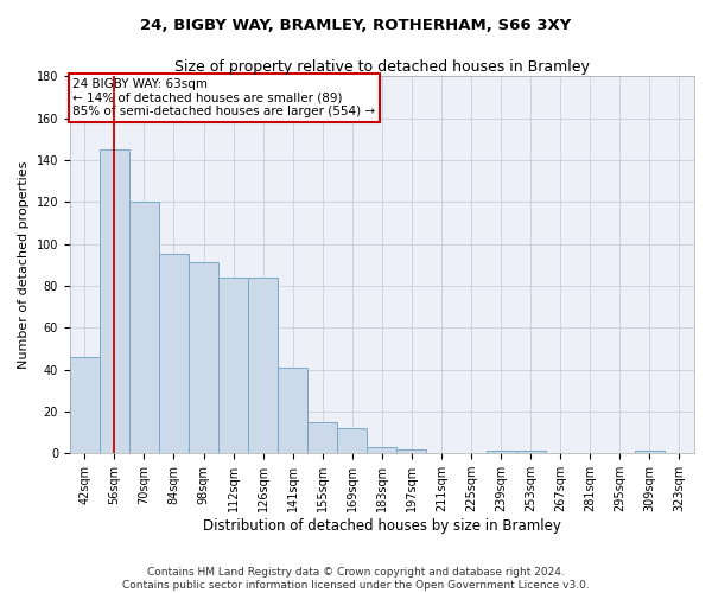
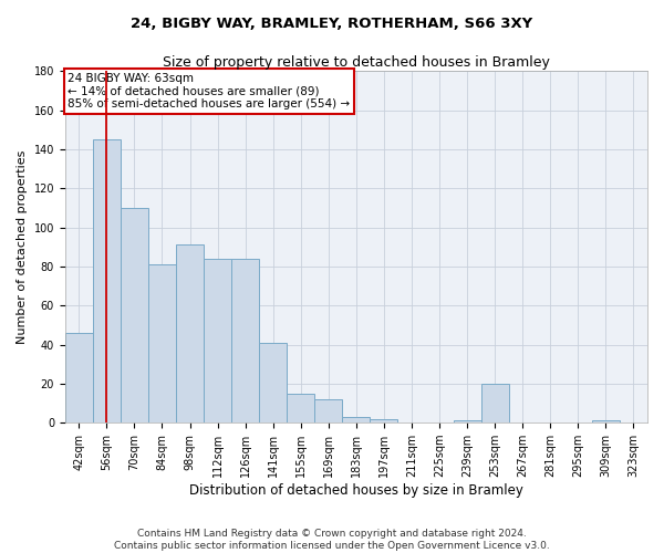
70sqm: 120 -> 110
84sqm: 95 -> 81
253sqm: 1 -> 20
